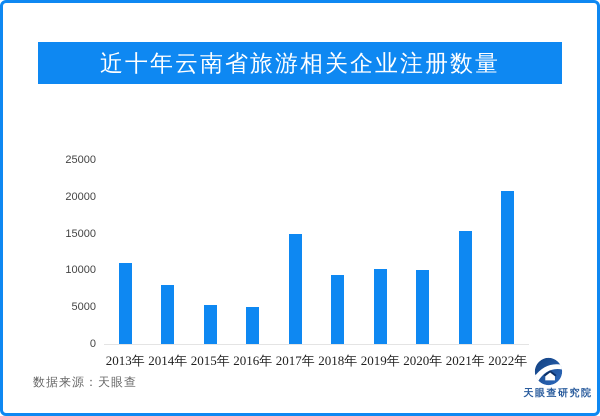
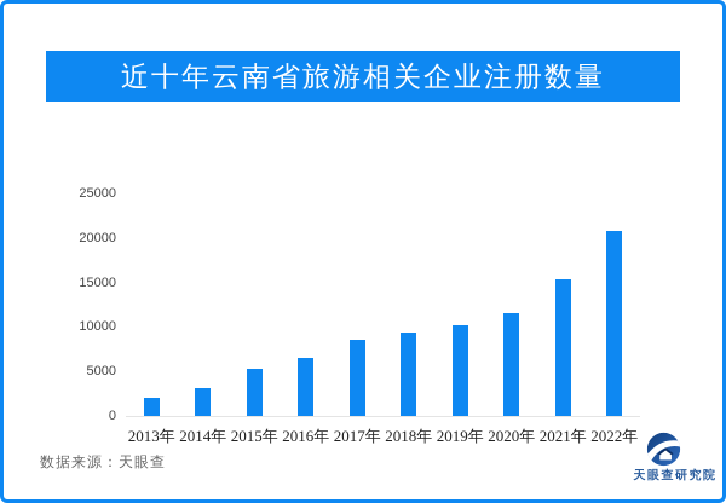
2013年: 11000 -> 2000
2014年: 8000 -> 3000
2016年: 5000 -> 6000
2017年: 15000 -> 8000
2020年: 10000 -> 12000
